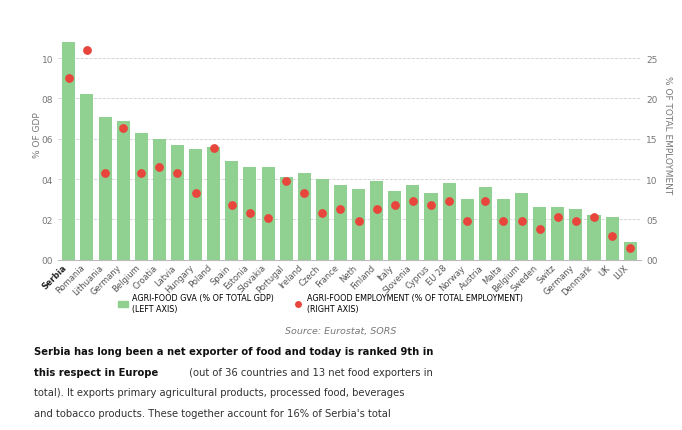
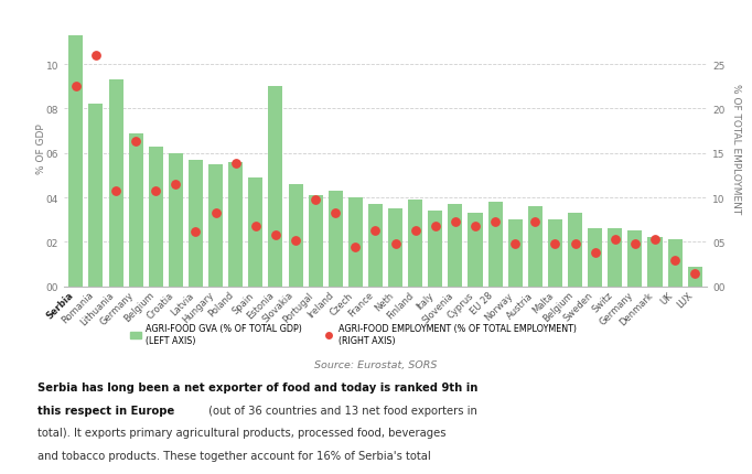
AGRI-FOOD GVA (% OF TOTAL GDP) (LEFT AXIS)/Serbia: 10.8 -> 11.3
AGRI-FOOD GVA (% OF TOTAL GDP) (LEFT AXIS)/Lithuania: 7.1 -> 9.3
AGRI-FOOD EMPLOYMENT (% OF TOTAL EMPLOYMENT) (RIGHT AXIS)/Latvia: 10.8 -> 6.2
AGRI-FOOD GVA (% OF TOTAL GDP) (LEFT AXIS)/Estonia: 4.6 -> 9.0
AGRI-FOOD EMPLOYMENT (% OF TOTAL EMPLOYMENT) (RIGHT AXIS)/Czech: 5.8 -> 4.4
